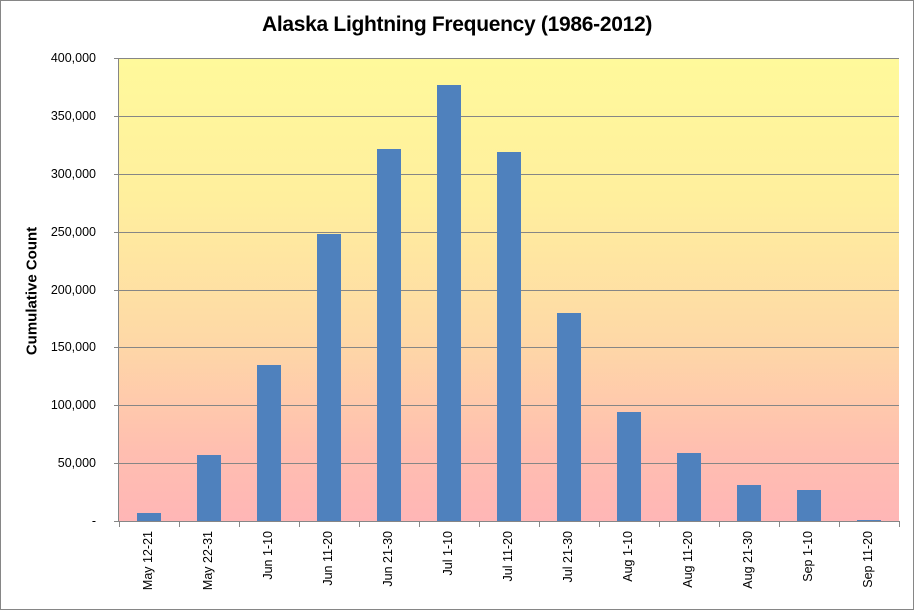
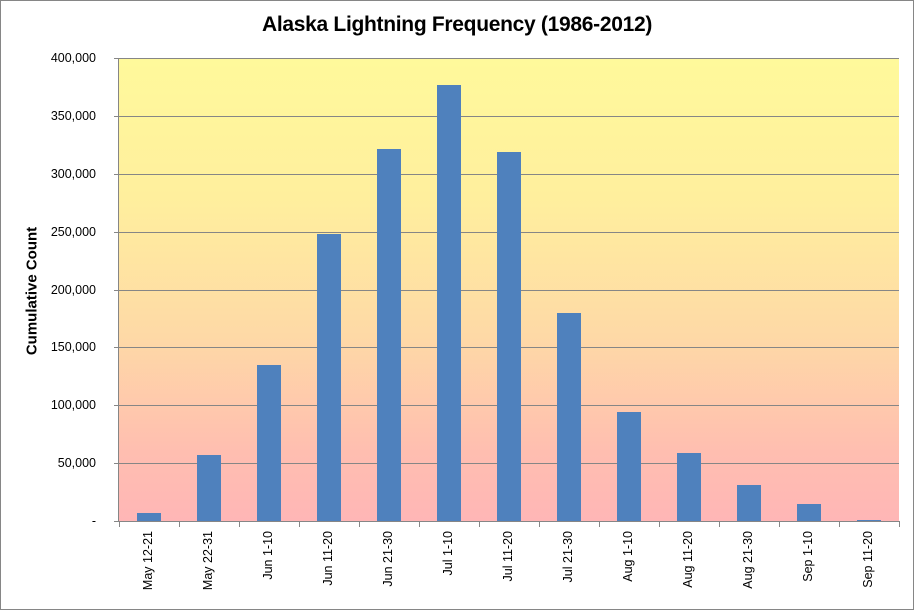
Sep 1-10: 27000 -> 15000
